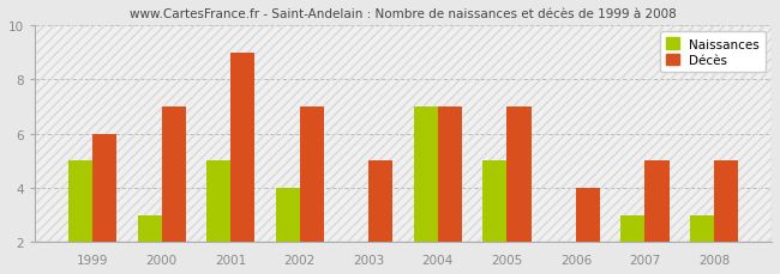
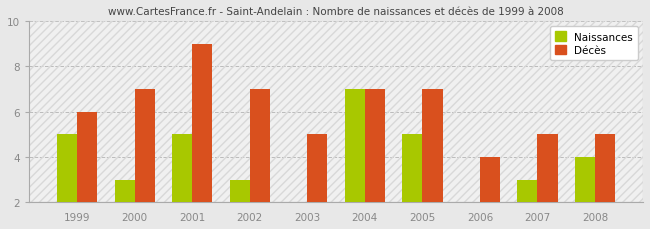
Naissances/2002: 4 -> 3
Naissances/2008: 3 -> 4
